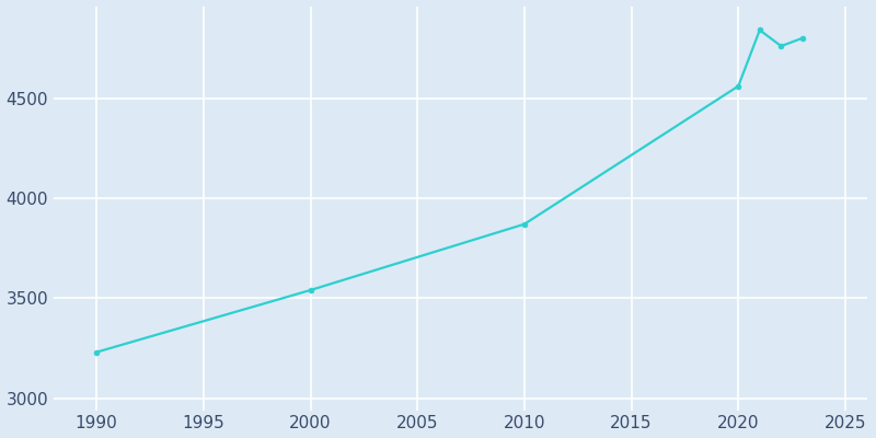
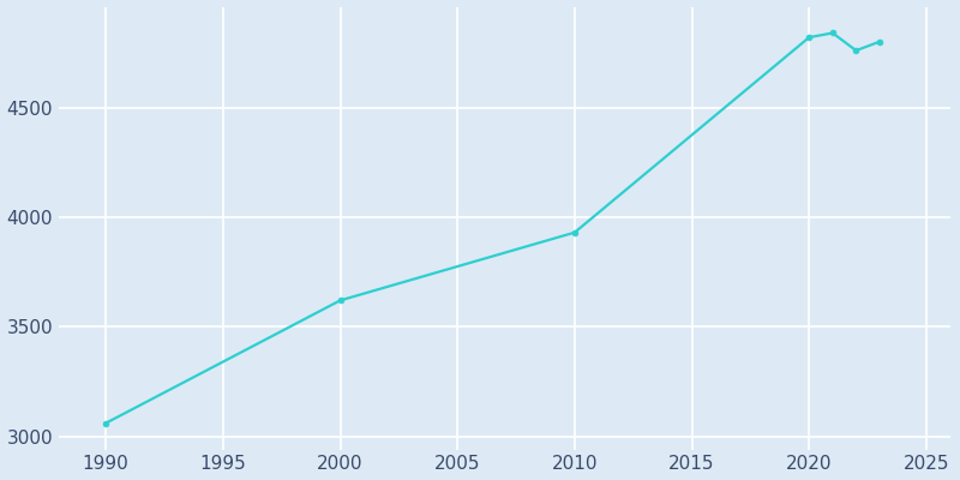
1990: 3230 -> 3060
2000: 3540 -> 3620
2010: 3870 -> 3930
2020: 4560 -> 4820
